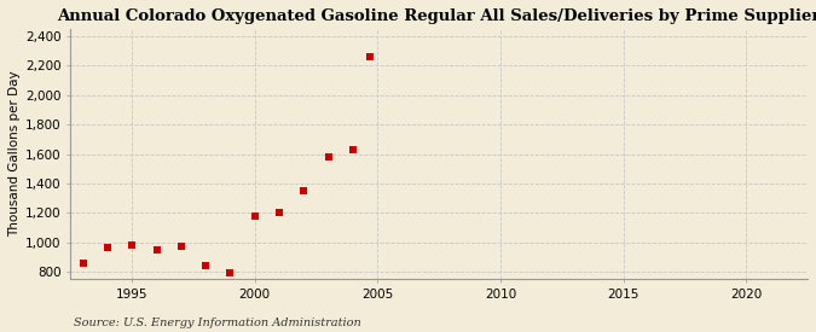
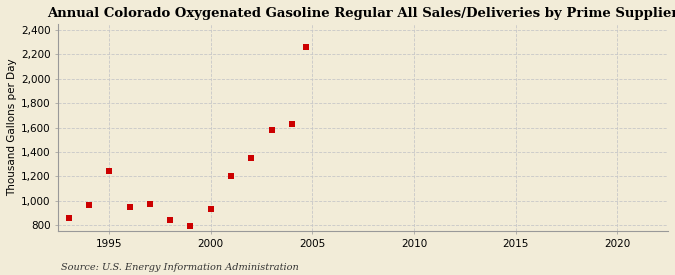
1995: 980 -> 1,240
2000: 1,180 -> 930
